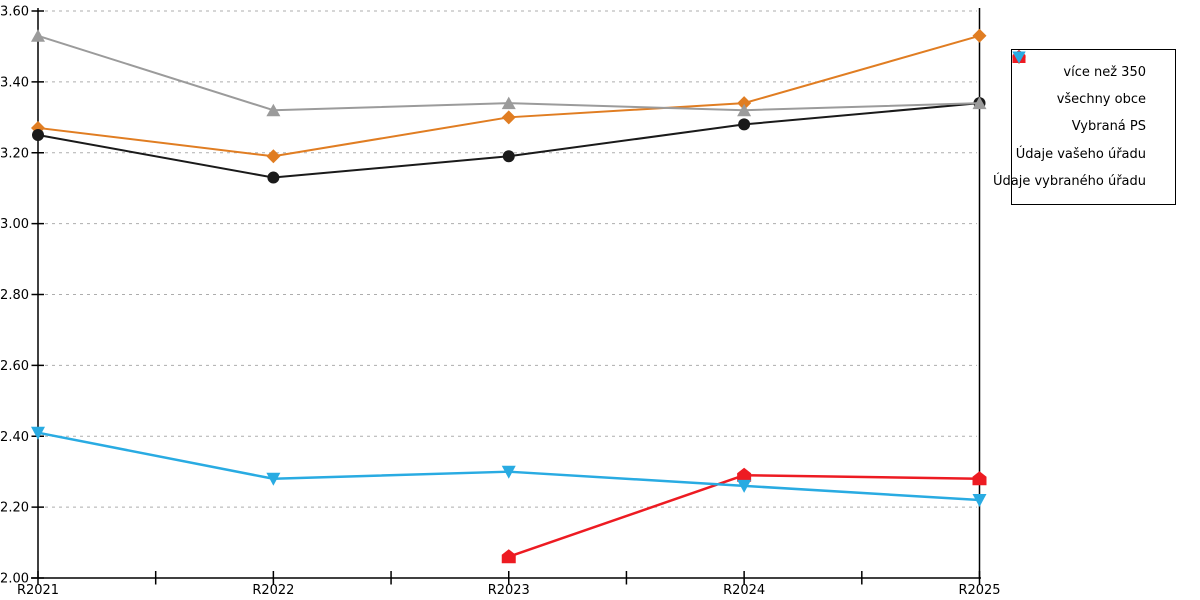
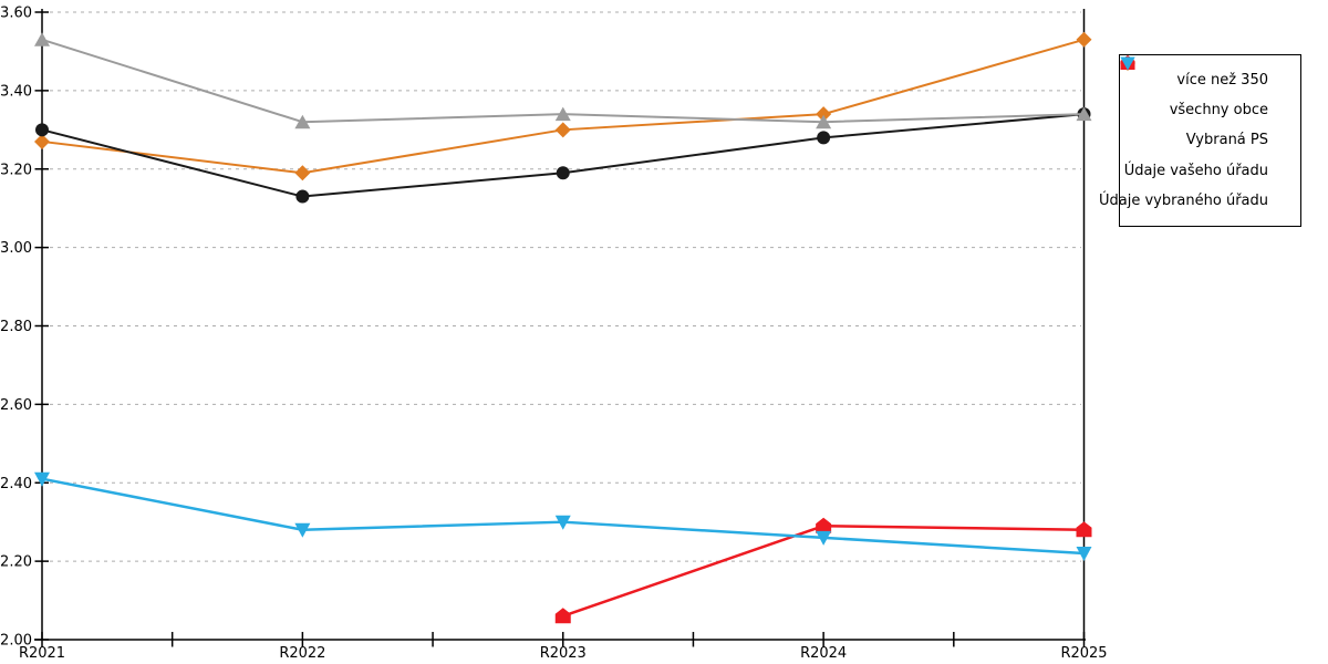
všechny obce/R2021: 3.25 -> 3.30
